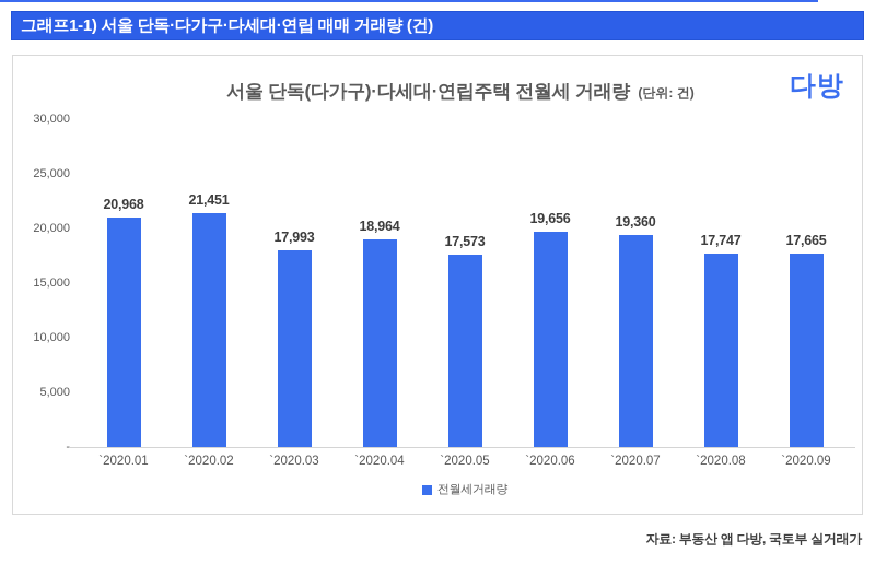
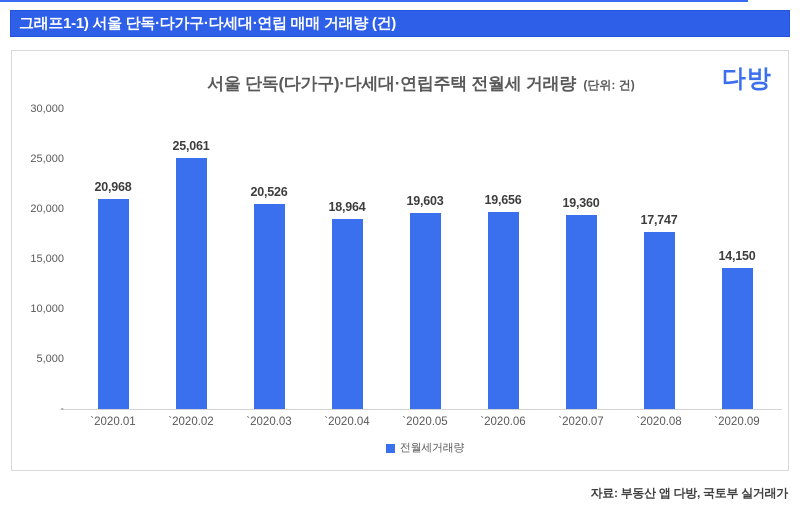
`2020.02: 21,451 -> 25,061
`2020.03: 17,993 -> 20,526
`2020.05: 17,573 -> 19,603
`2020.09: 17,665 -> 14,150
